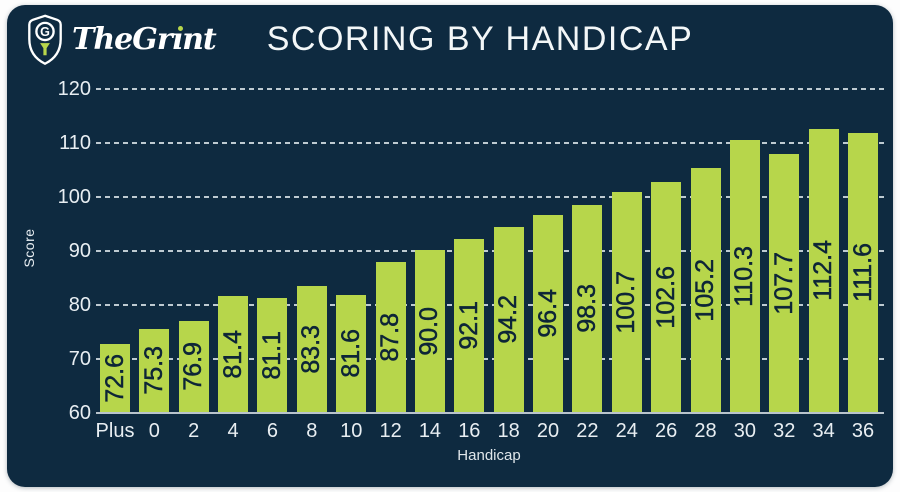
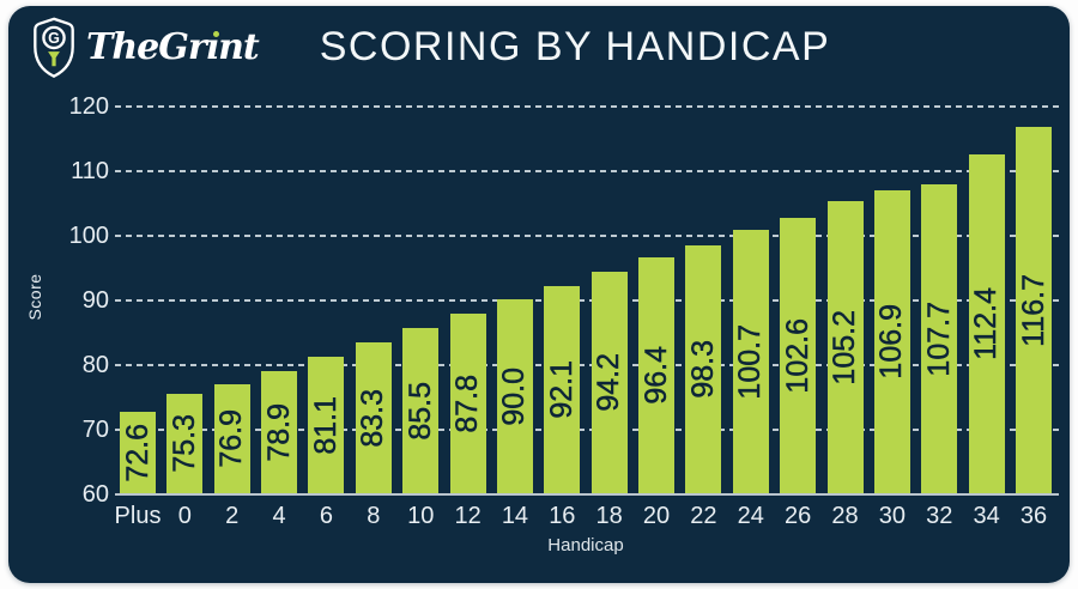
4: 81.4 -> 78.9
10: 81.6 -> 85.5
30: 110.3 -> 106.9
36: 111.6 -> 116.7
